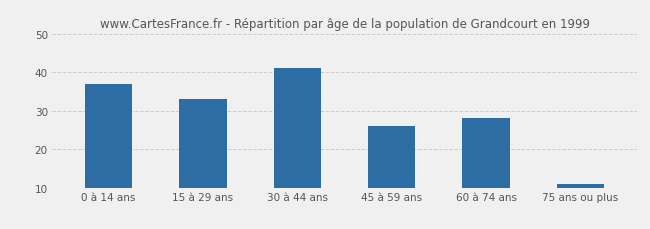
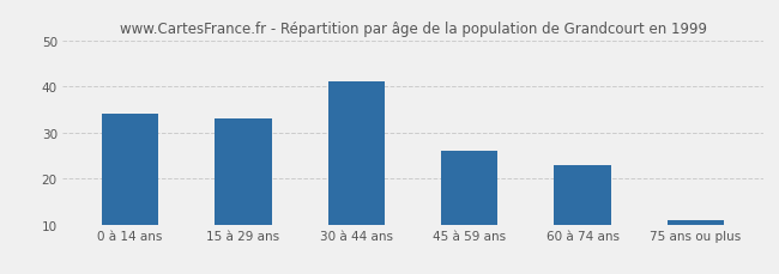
0 à 14 ans: 37 -> 34
60 à 74 ans: 28 -> 23
